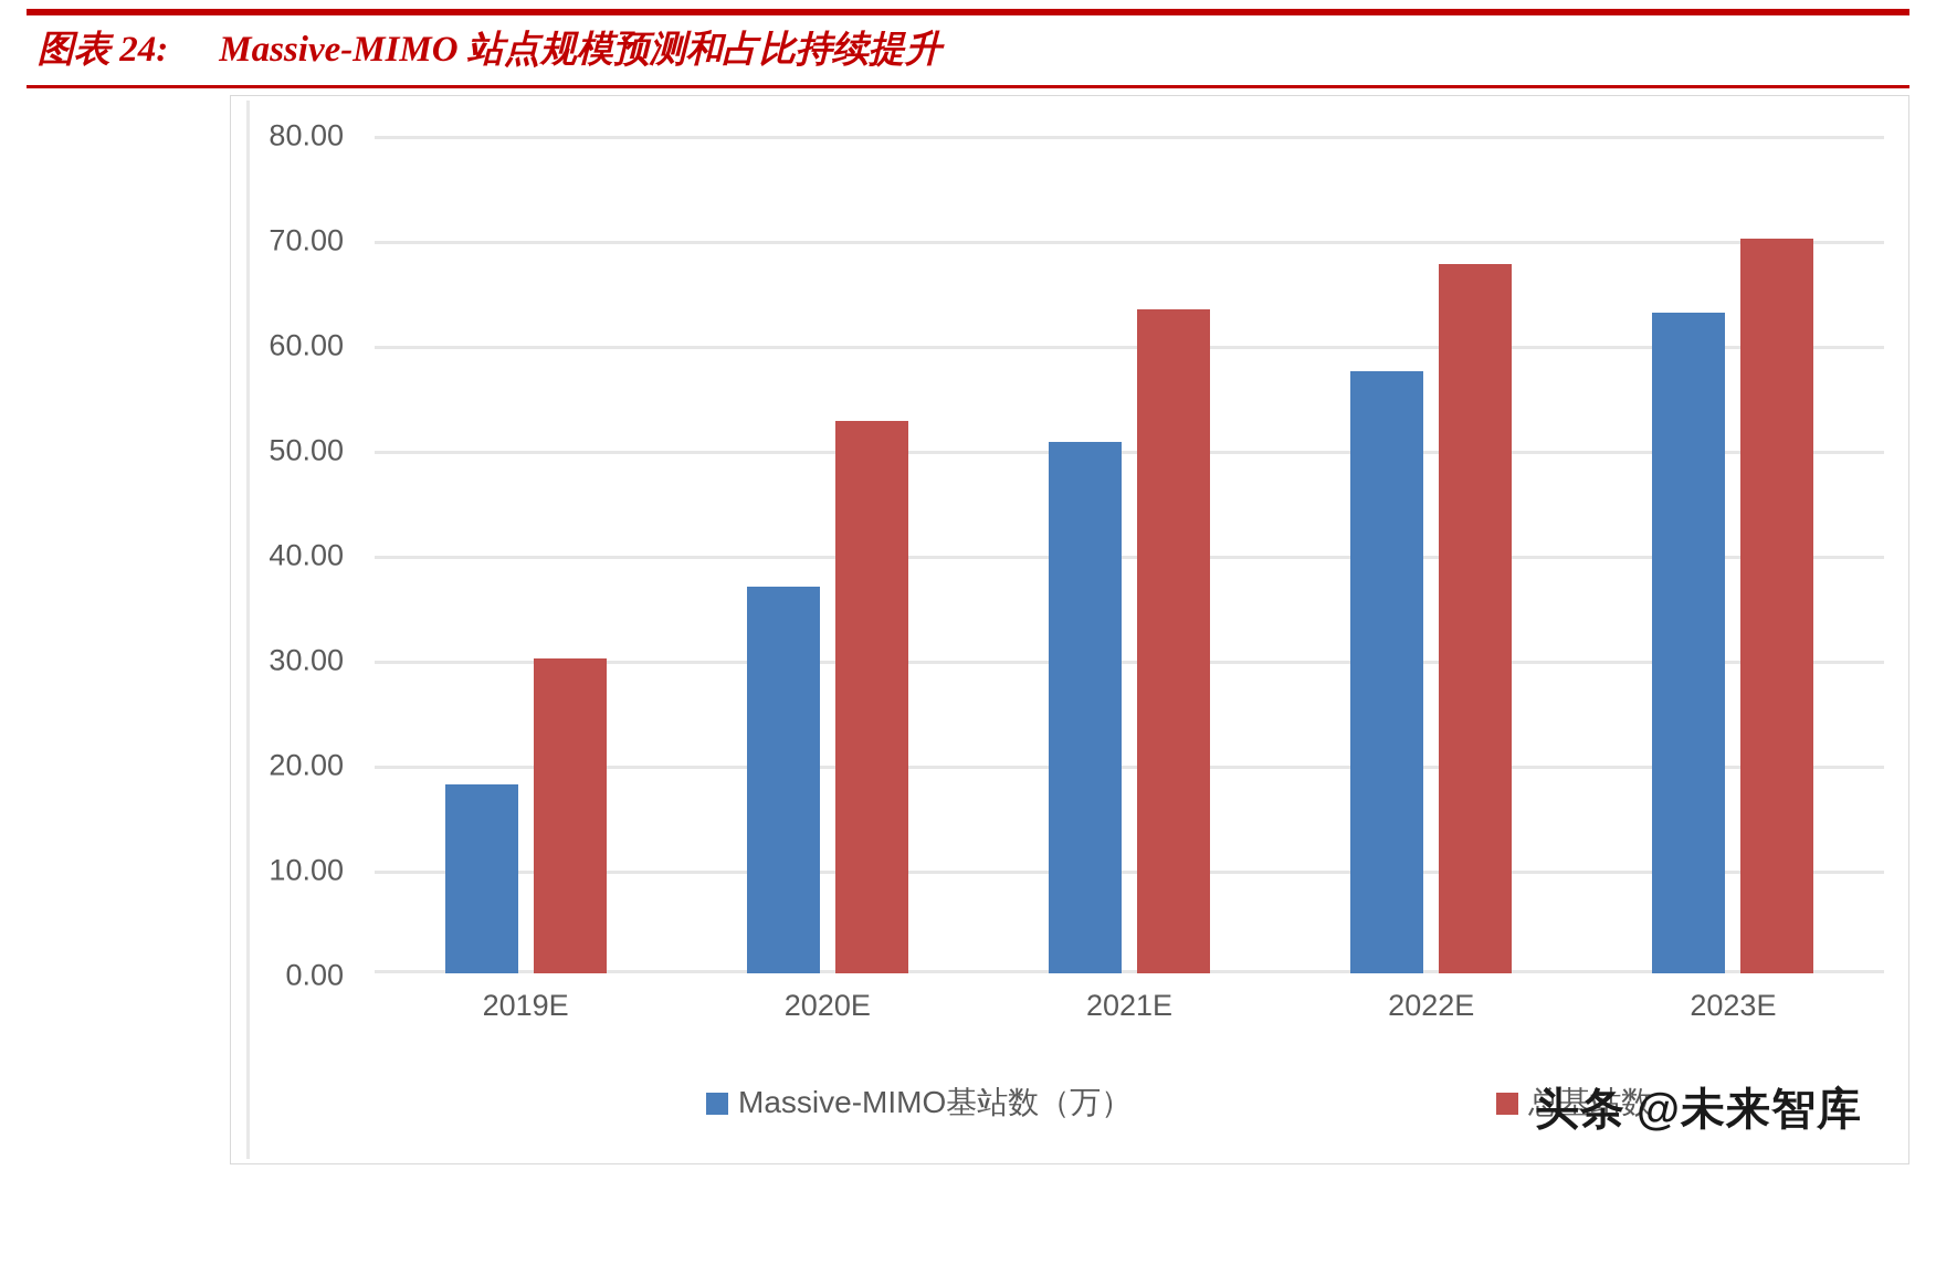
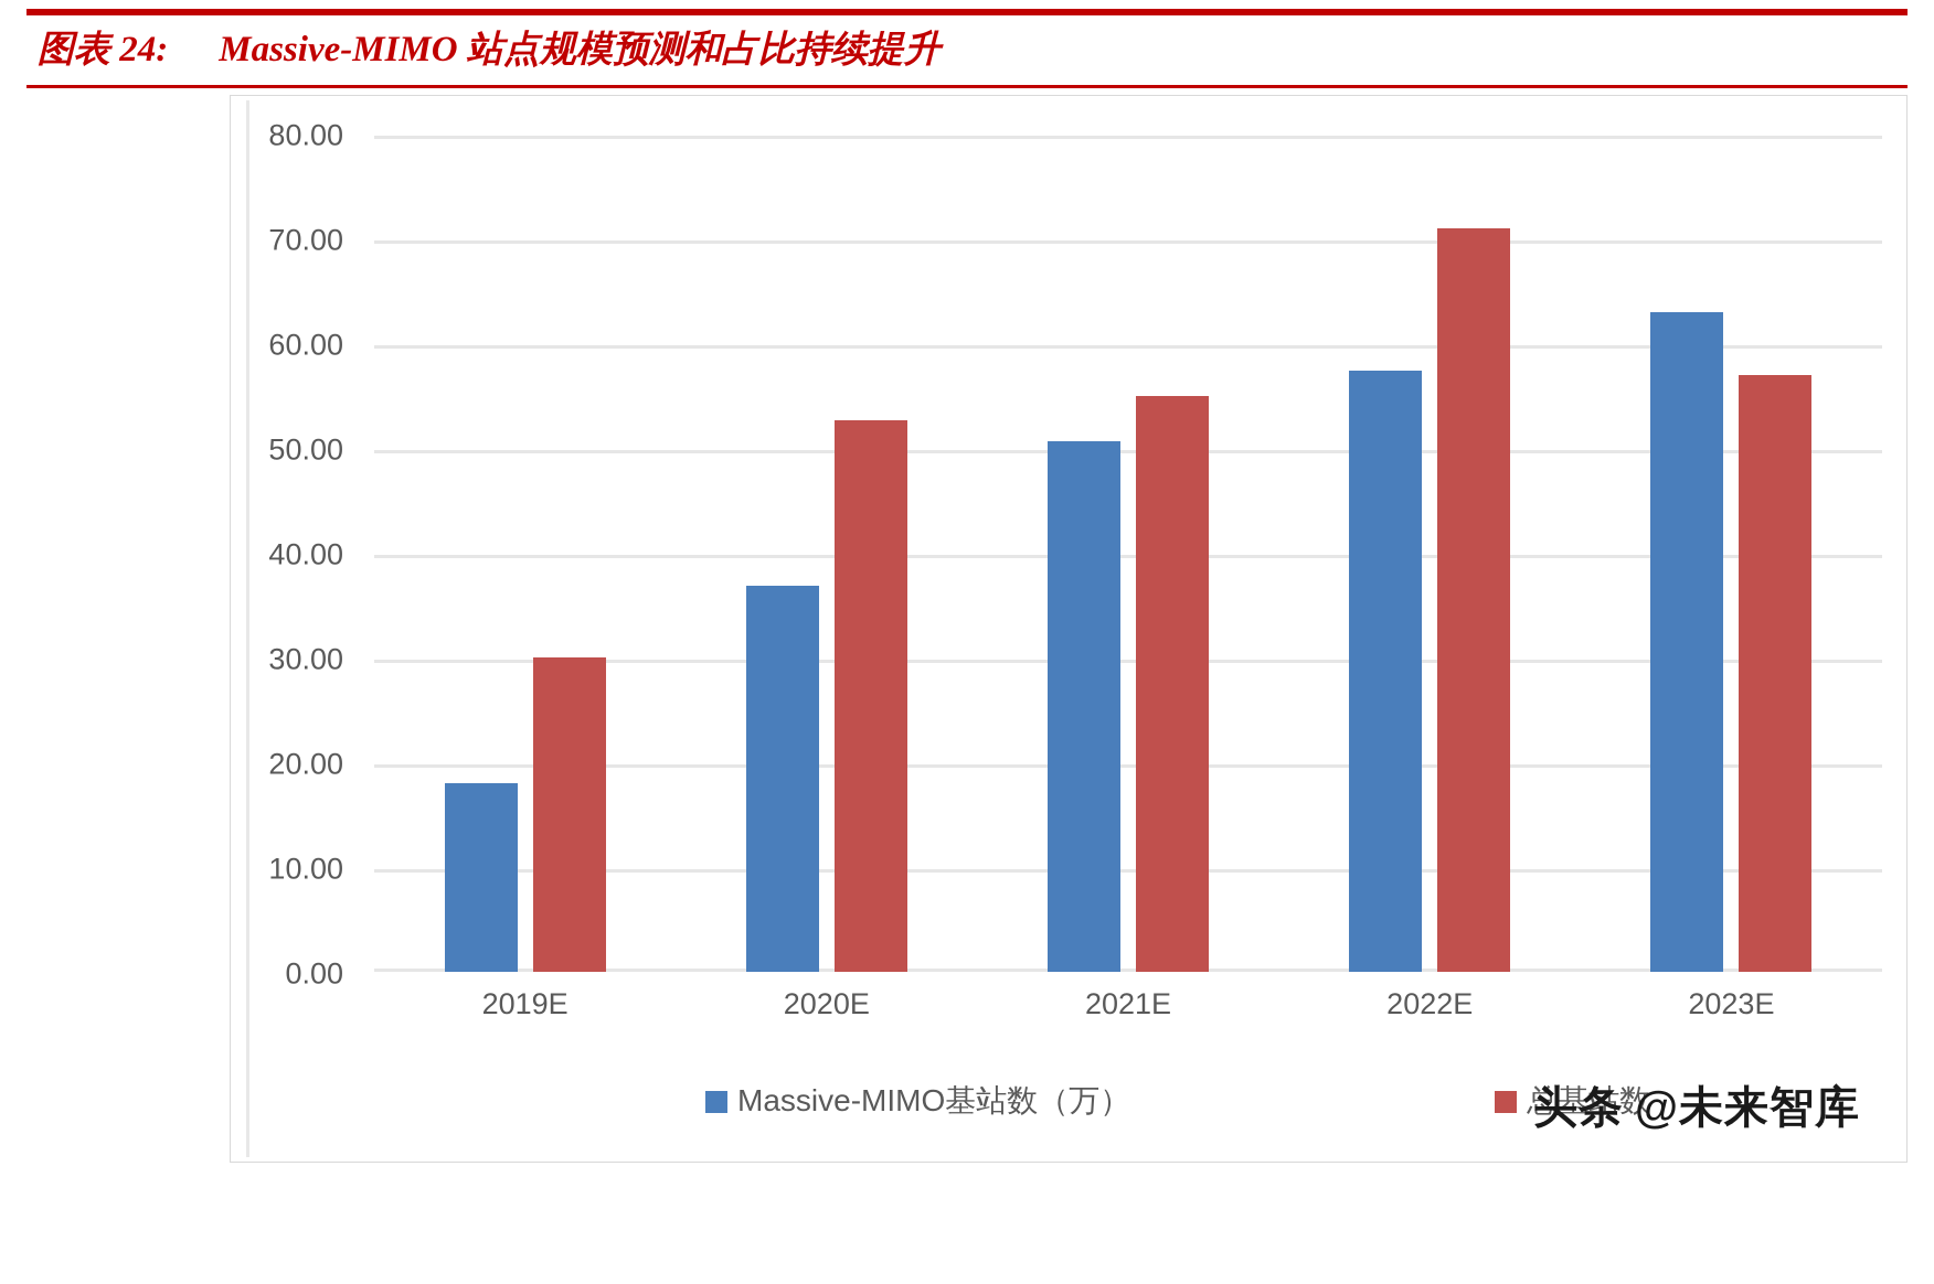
总基站数/2021E: 63 -> 55
总基站数/2022E: 68 -> 71
总基站数/2023E: 70 -> 57
